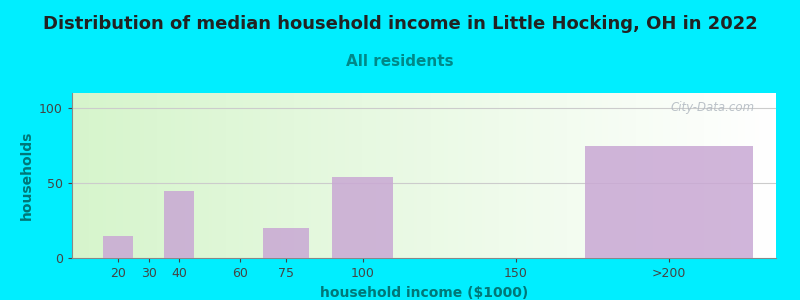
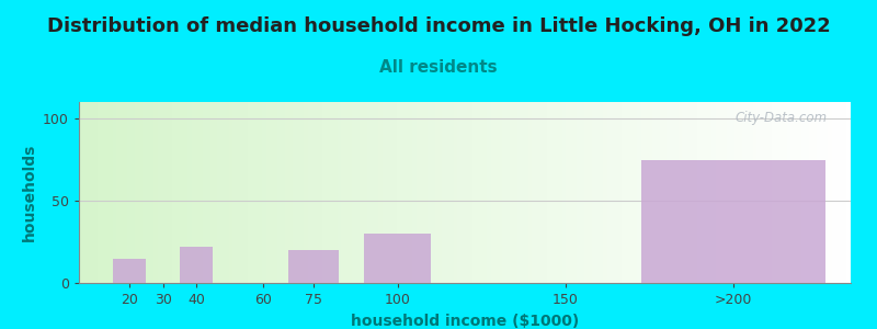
40: 45 -> 22
100: 54 -> 30
